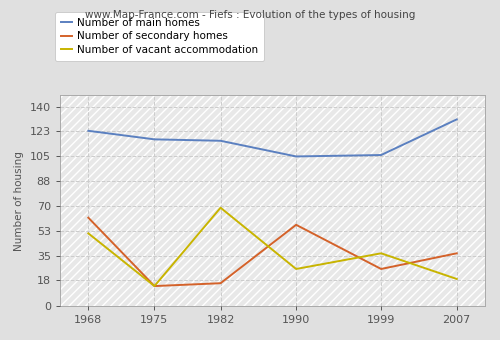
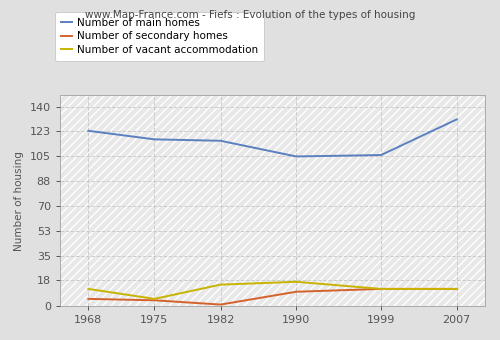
Number of secondary homes/1968: 62 -> 5
Number of vacant accommodation/1968: 51 -> 12
Number of secondary homes/1975: 14 -> 4
Number of vacant accommodation/1975: 14 -> 5
Number of secondary homes/1982: 16 -> 1
Number of vacant accommodation/1982: 69 -> 15
Number of secondary homes/1990: 57 -> 10
Number of vacant accommodation/1990: 26 -> 17
Number of secondary homes/1999: 26 -> 12
Number of vacant accommodation/1999: 37 -> 12
Number of secondary homes/2007: 37 -> 12
Number of vacant accommodation/2007: 19 -> 12
